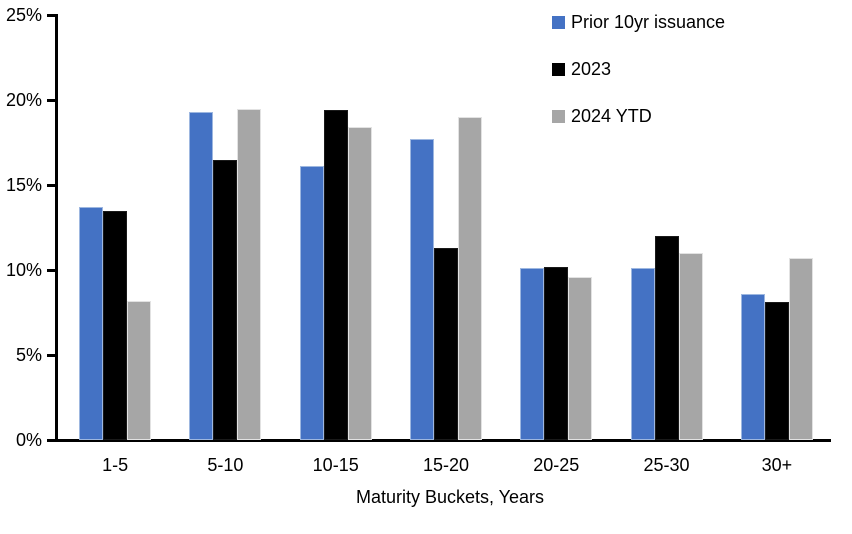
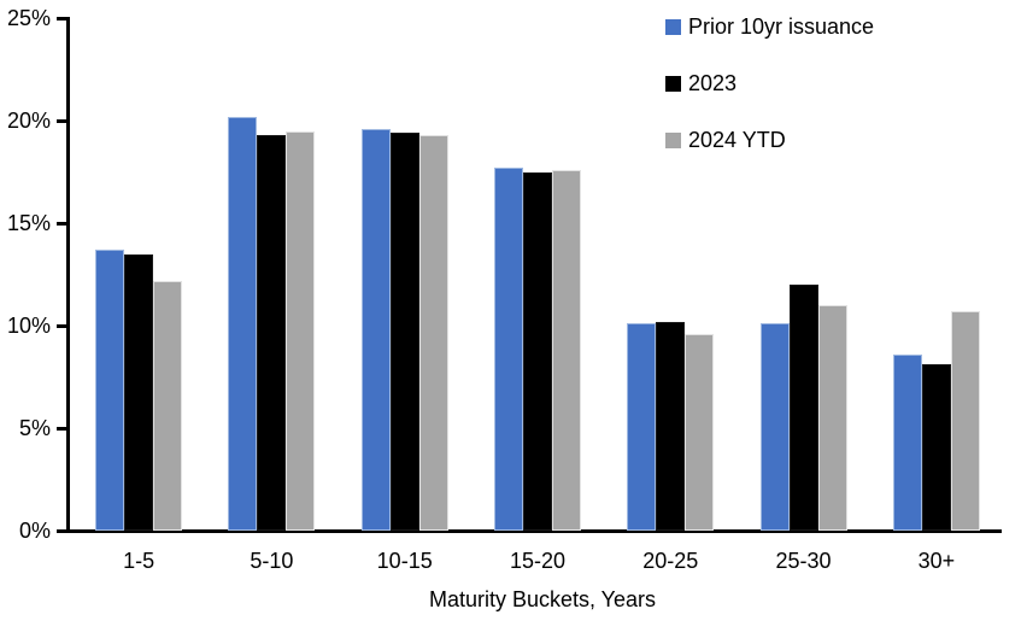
2024 YTD/1-5: 8.2% -> 12.2%
Prior 10yr issuance/5-10: 19.3% -> 20.2%
2023/5-10: 16.5% -> 19.3%
Prior 10yr issuance/10-15: 16.1% -> 19.6%
2024 YTD/10-15: 18.4% -> 19.3%
2023/15-20: 11.3% -> 17.5%
2024 YTD/15-20: 19.0% -> 17.6%
